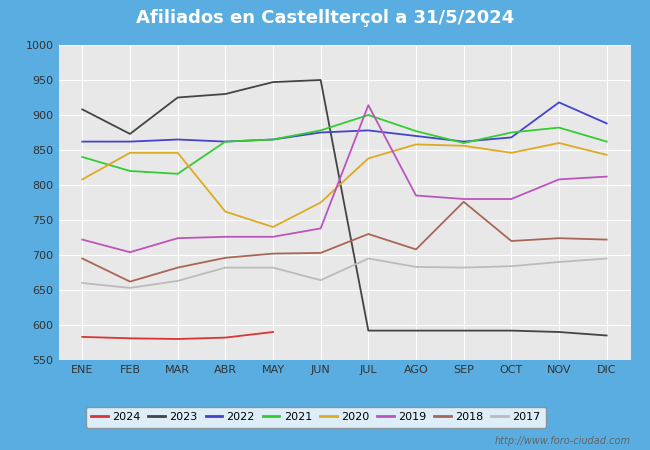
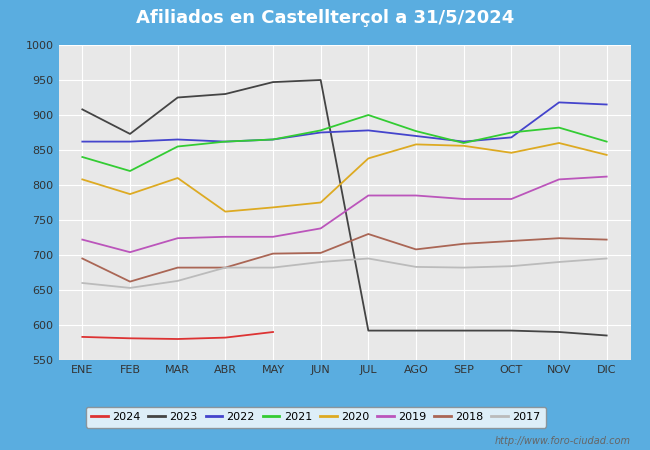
2020/FEB: 846 -> 787
2021/MAR: 816 -> 855
2020/MAR: 846 -> 810
2018/ABR: 696 -> 682
2020/MAY: 740 -> 768
2017/JUN: 664 -> 690
2019/JUL: 914 -> 785
2018/SEP: 776 -> 716
2022/DIC: 888 -> 915
